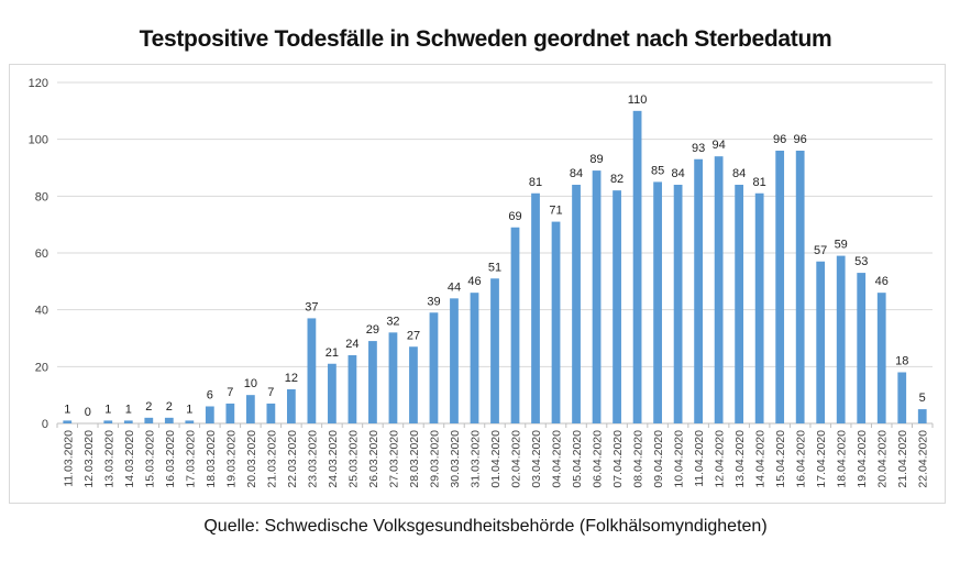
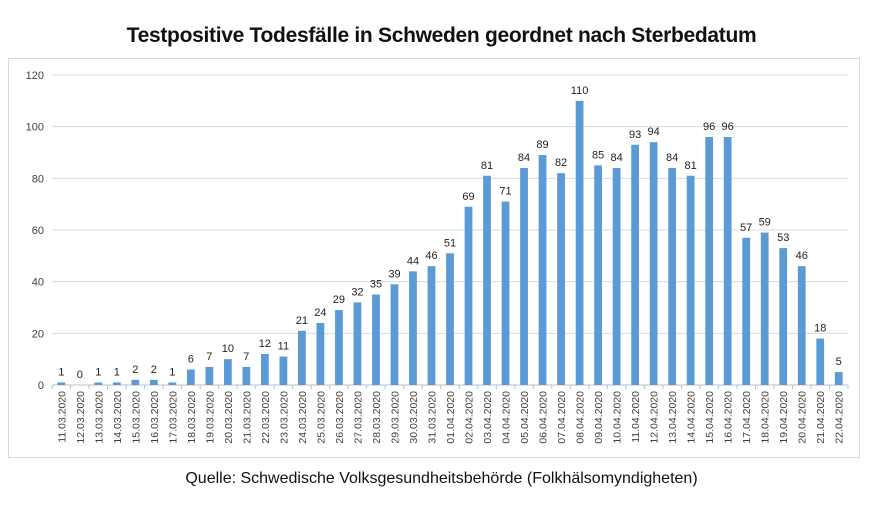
23.03.2020: 37 -> 11
28.03.2020: 27 -> 35
